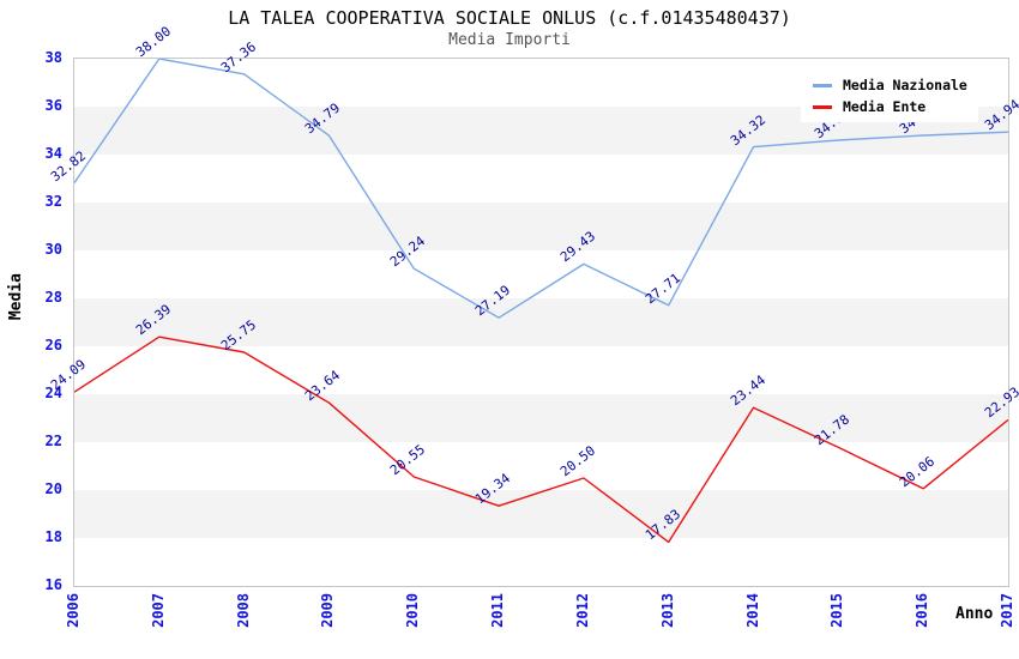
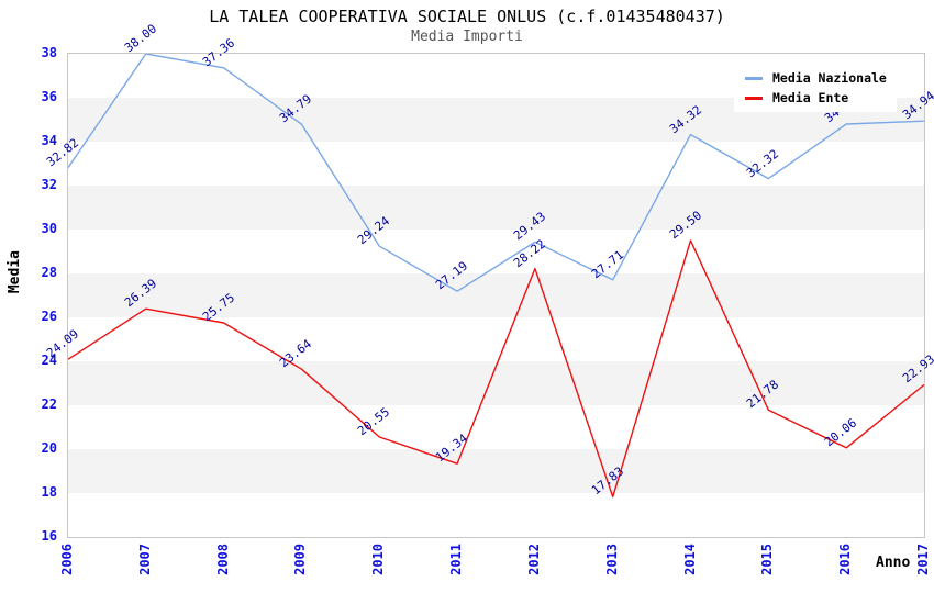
Media Ente/2012: 20.50 -> 28.22
Media Ente/2014: 23.44 -> 29.50
Media Nazionale/2015: 34.60 -> 32.32
